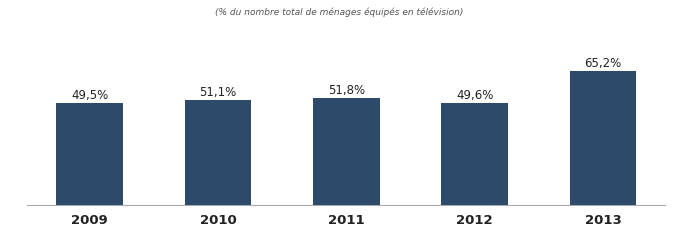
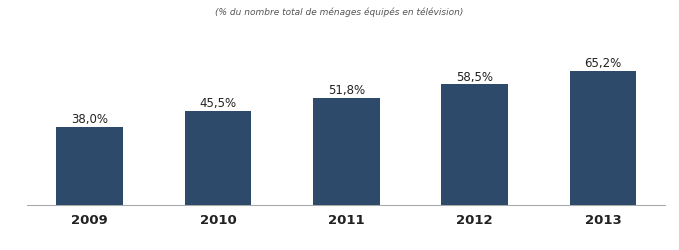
2009: 49,5% -> 38,0%
2010: 51,1% -> 45,5%
2012: 49,6% -> 58,5%
